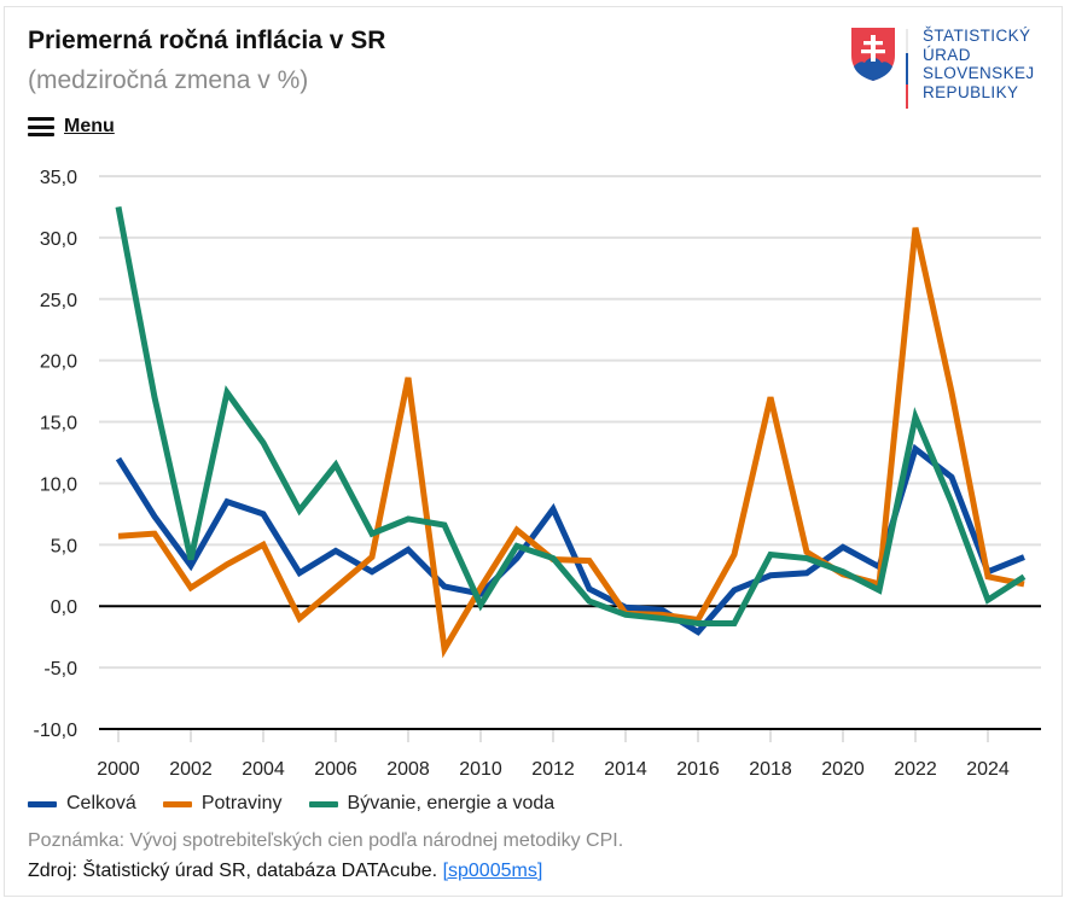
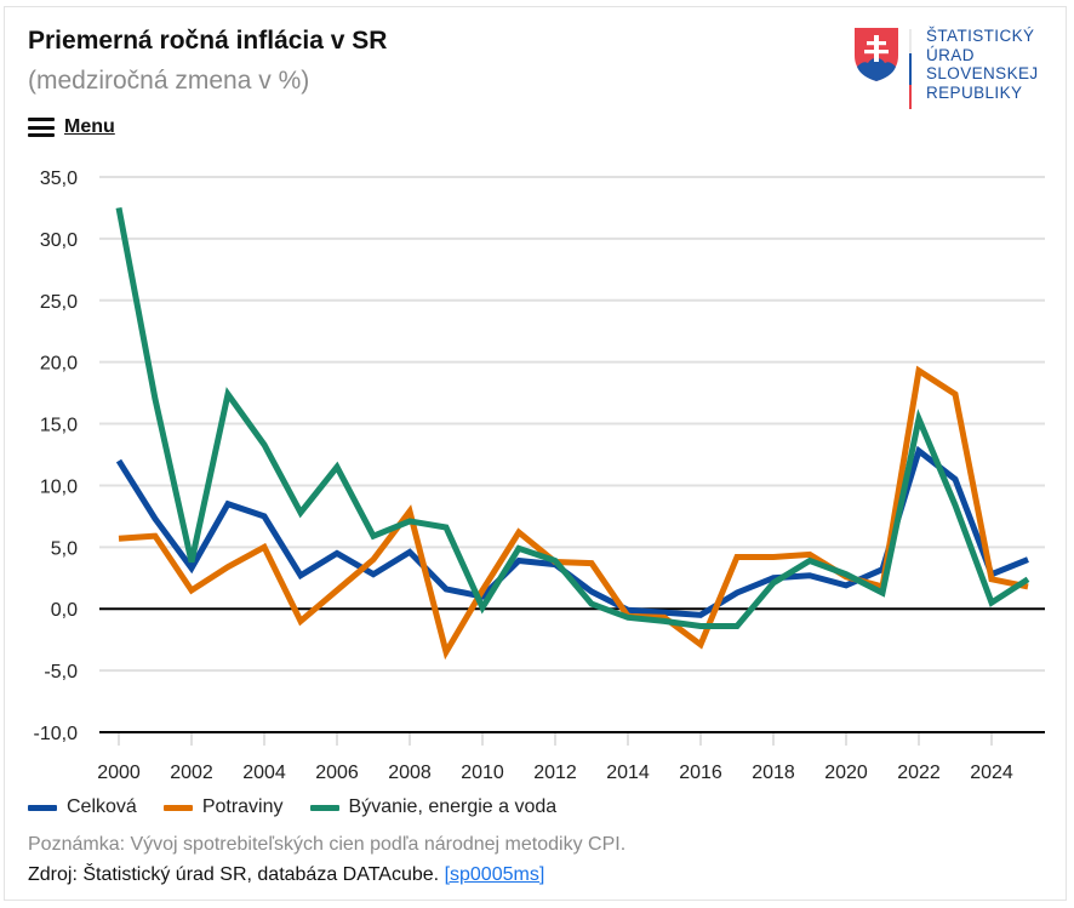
Potraviny/2008: 18,6 -> 7,9
Celková/2012: 7,9 -> 3,6
Celková/2016: -2,1 -> -0,5
Potraviny/2016: -1,1 -> -2,9
Potraviny/2018: 17,0 -> 4,2
Bývanie, energie a voda/2018: 4,2 -> 2,1
Celková/2020: 4,8 -> 1,9
Potraviny/2022: 30,8 -> 19,3
